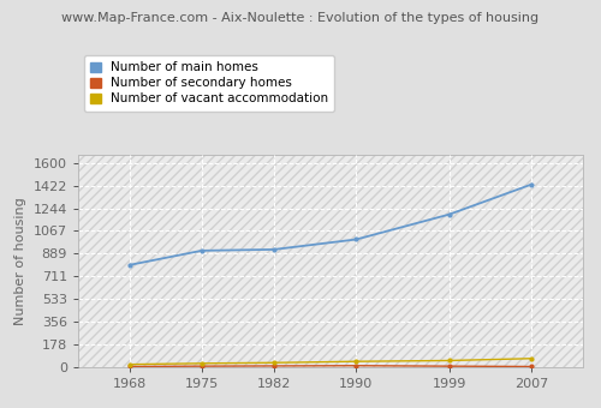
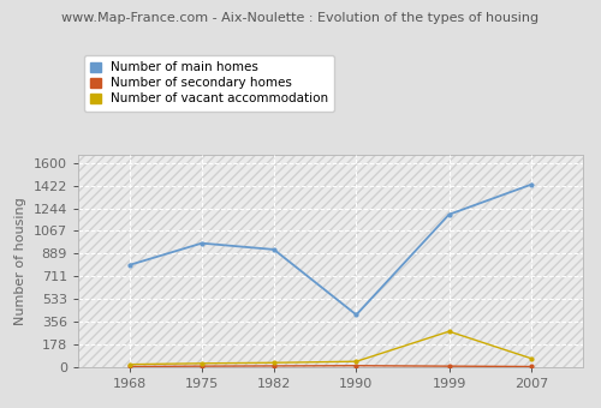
Number of main homes/1975: 910 -> 970
Number of main homes/1990: 1000 -> 410
Number of vacant accommodation/1999: 50 -> 280
